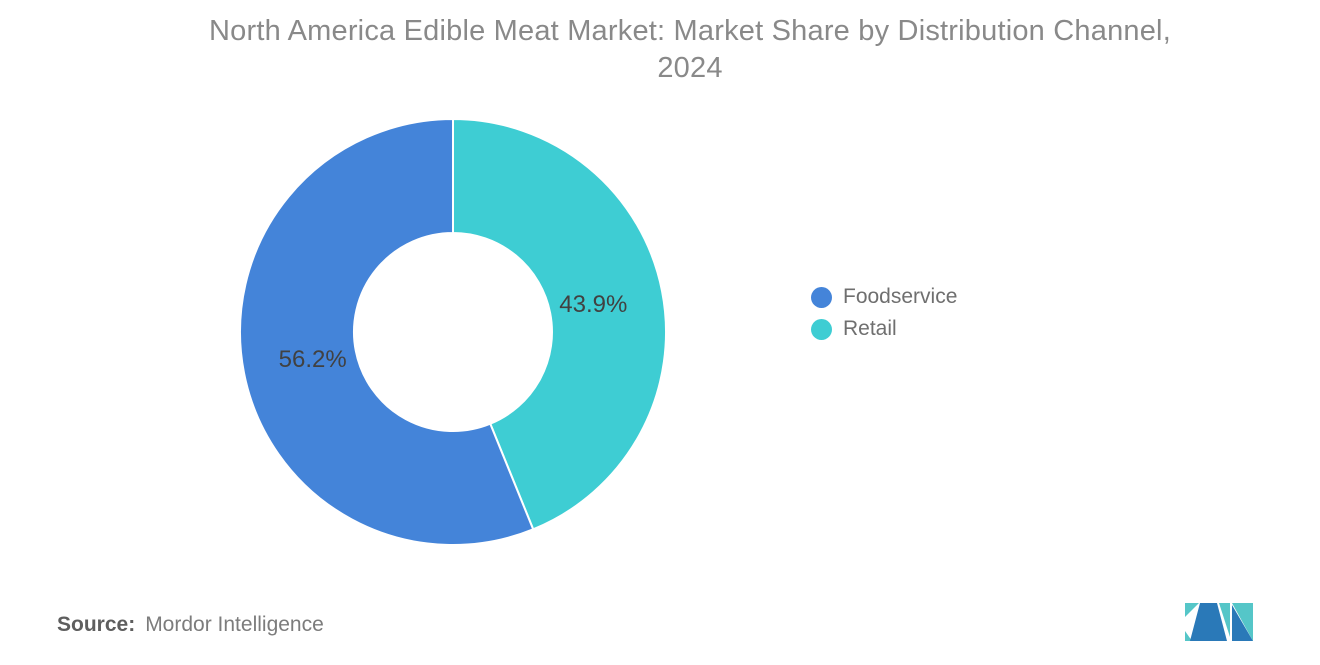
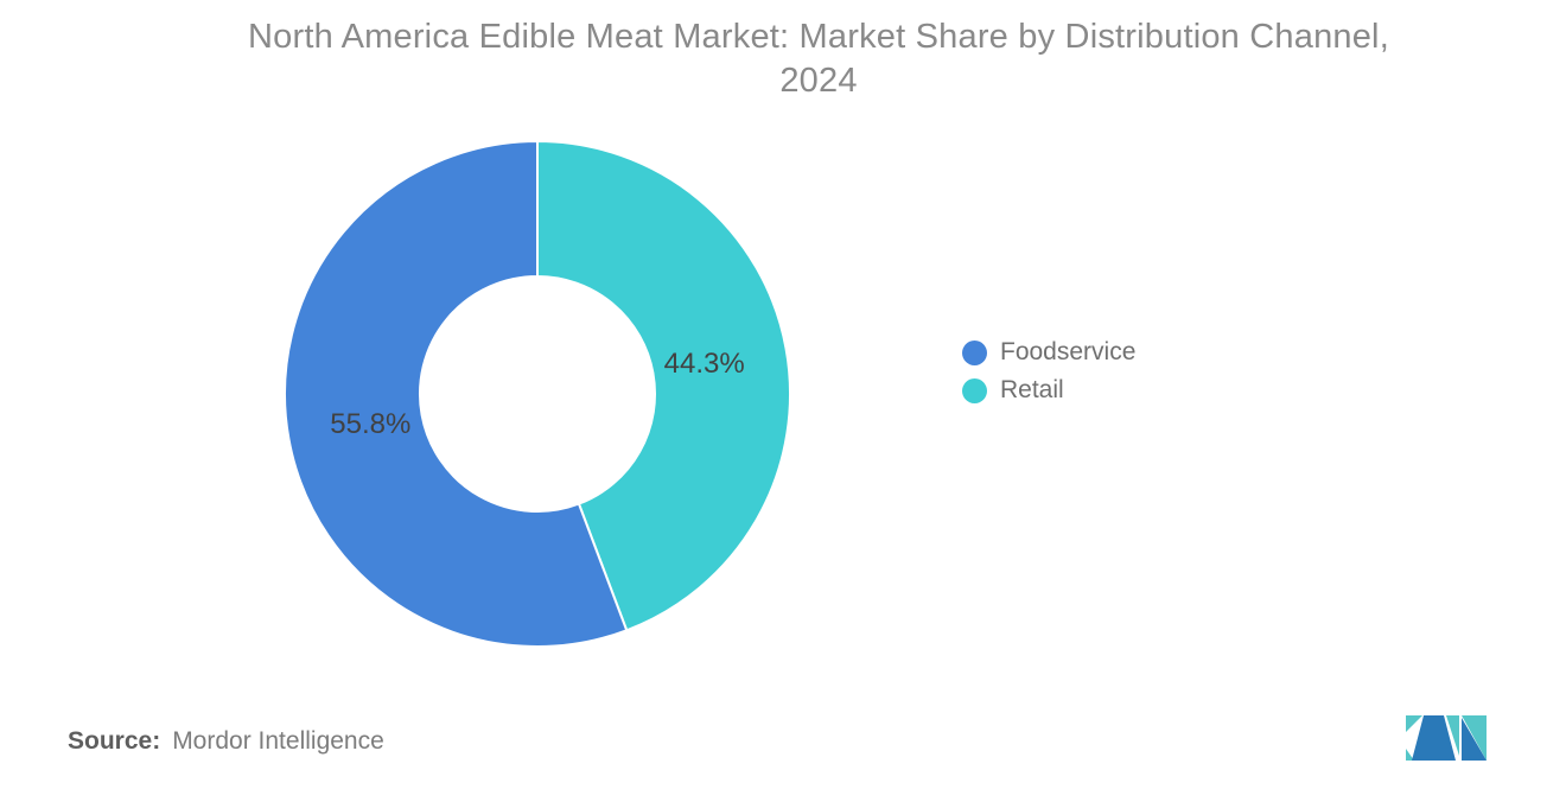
Retail: 43.9% -> 44.3%
Foodservice: 56.2% -> 55.8%
